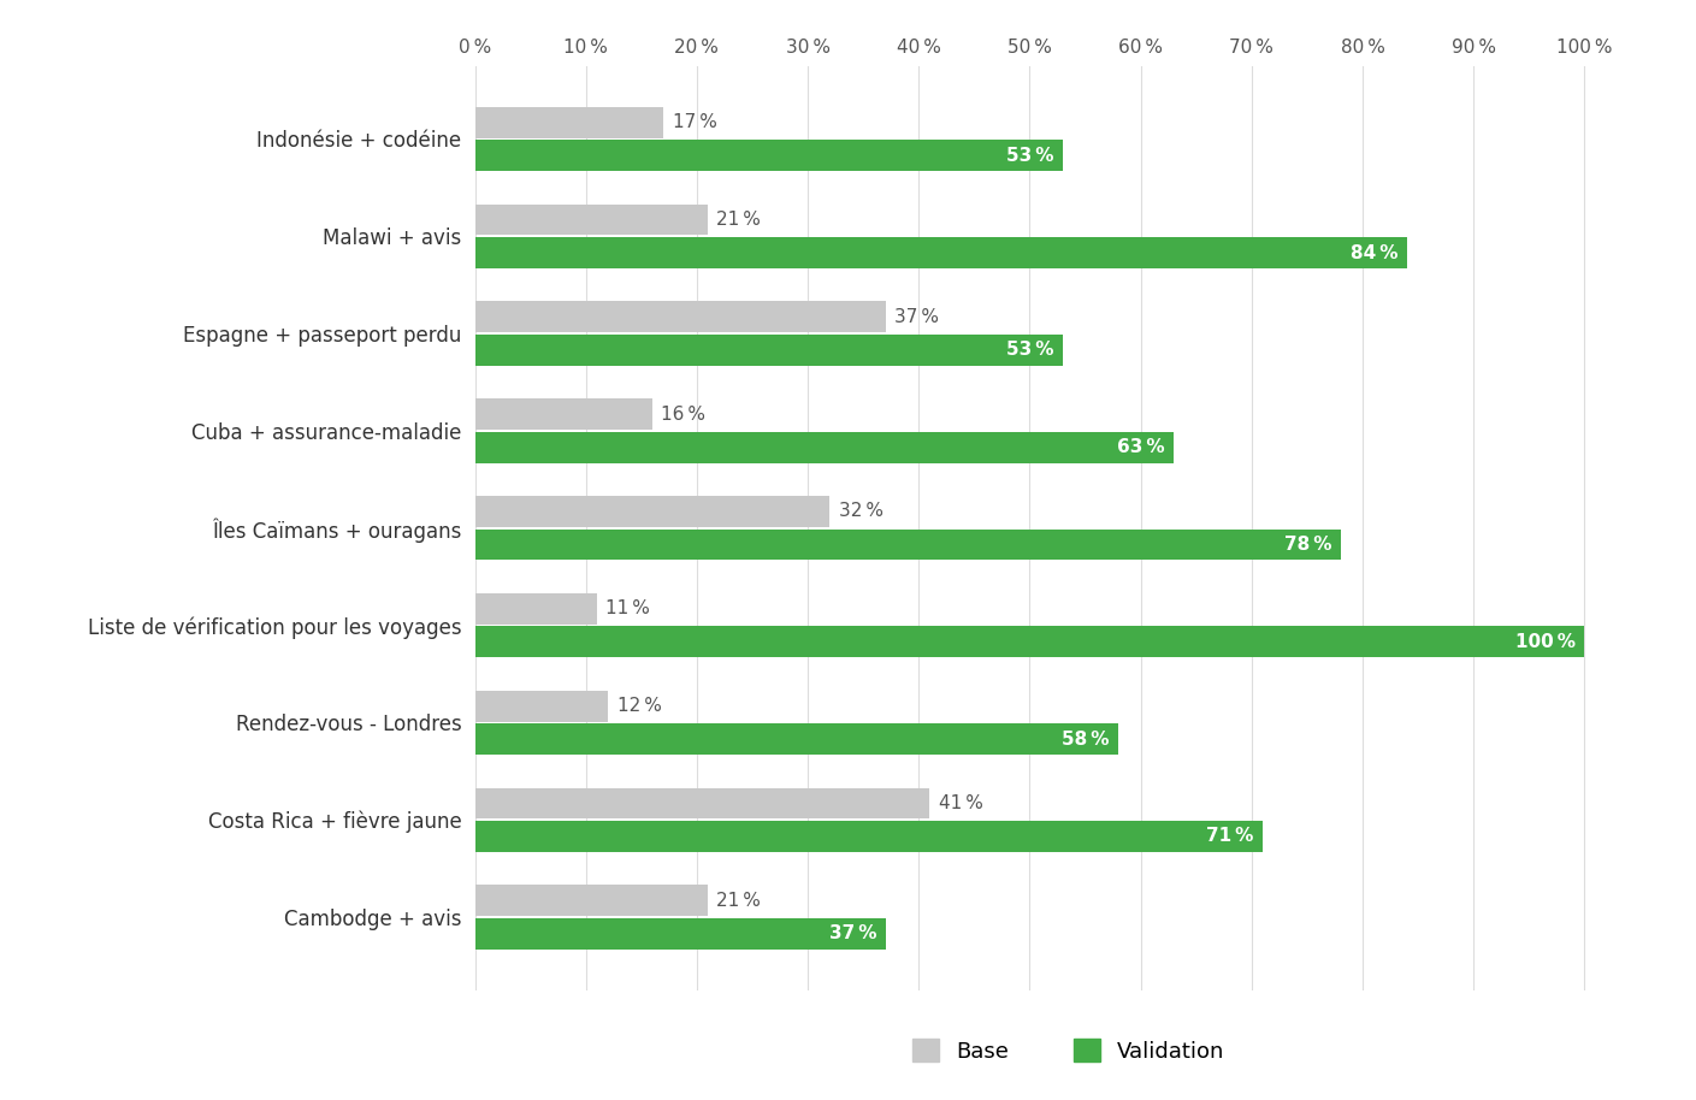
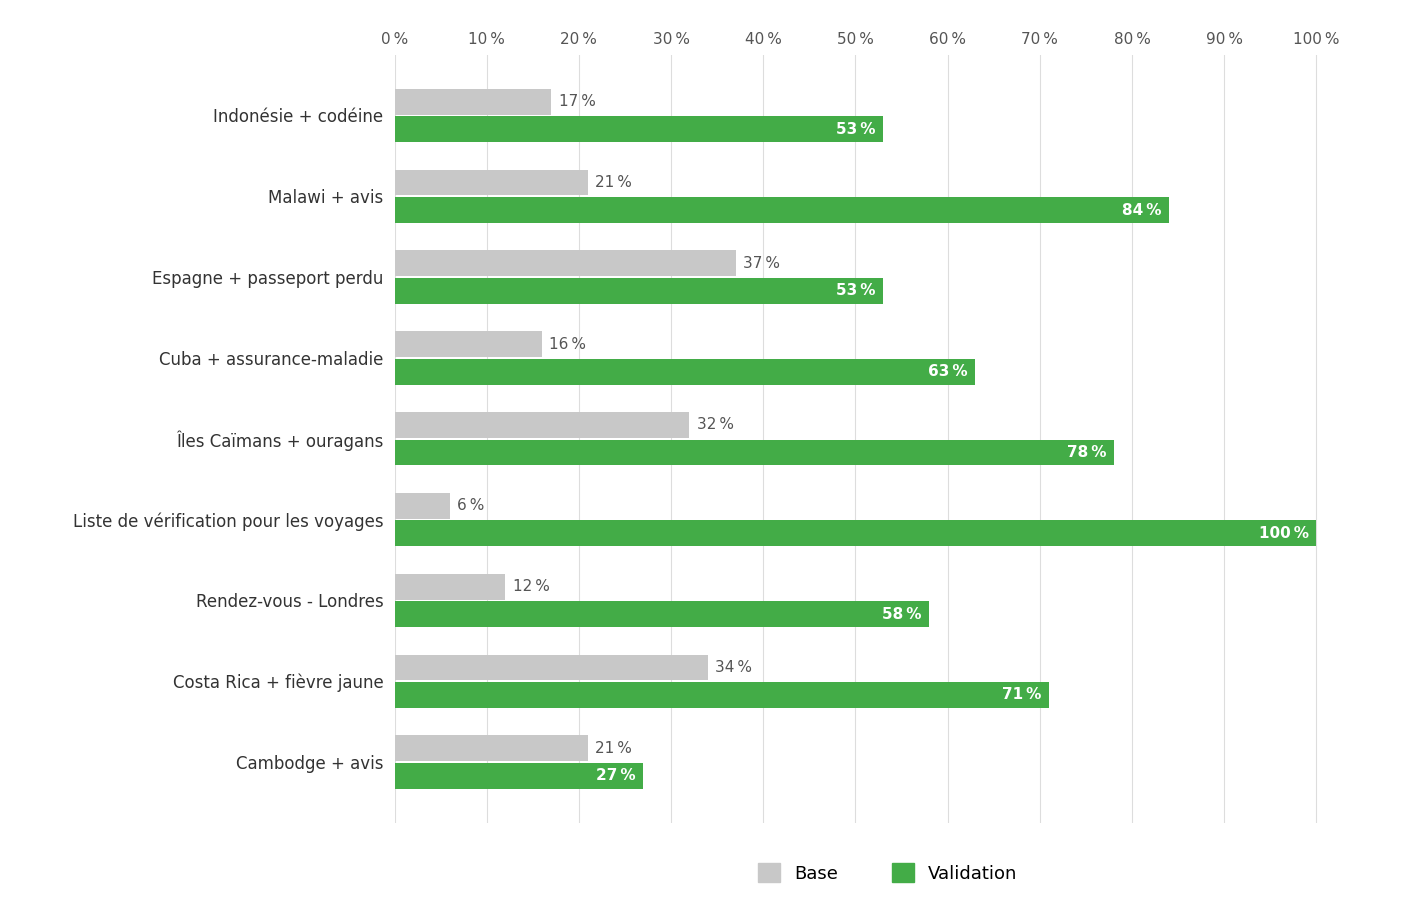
Base/Liste de vérification pour les voyages: 11 -> 6
Base/Costa Rica + fièvre jaune: 41 -> 34
Validation/Cambodge + avis: 37 -> 27
